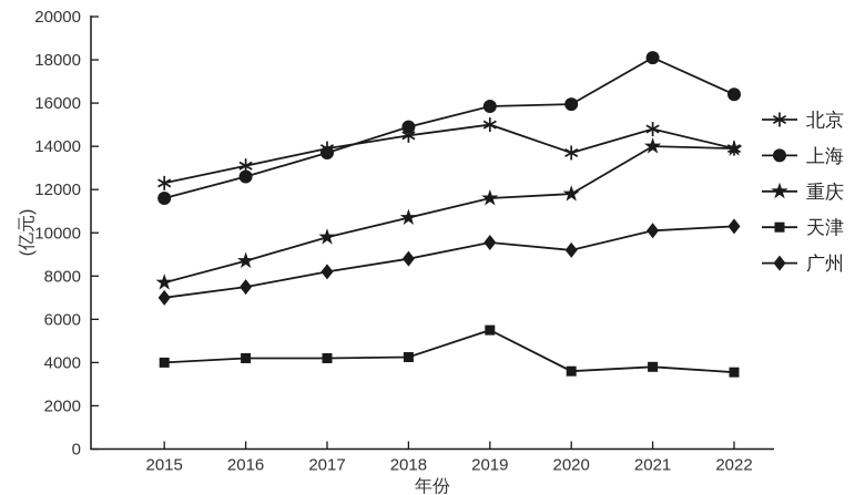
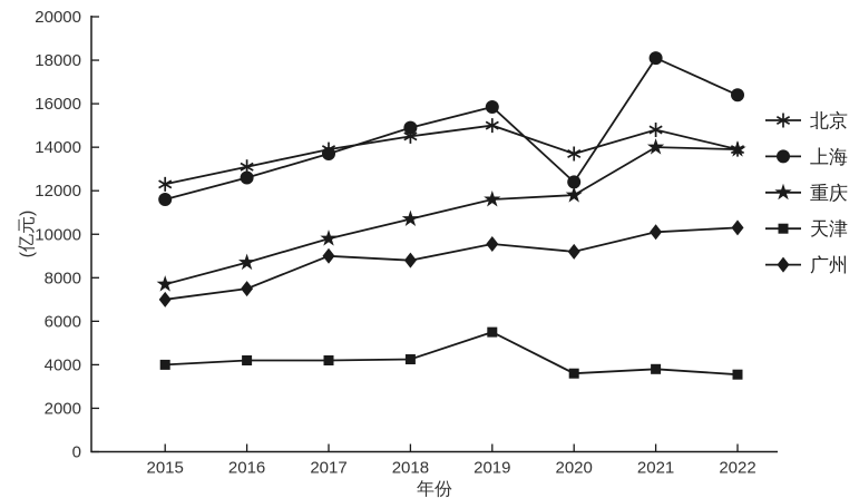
广州/2017: 8200 -> 9000
上海/2020: 16000 -> 12400
